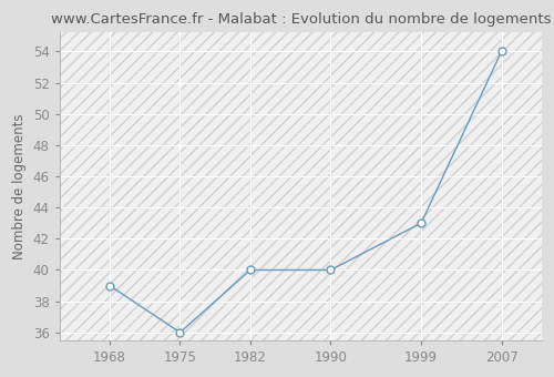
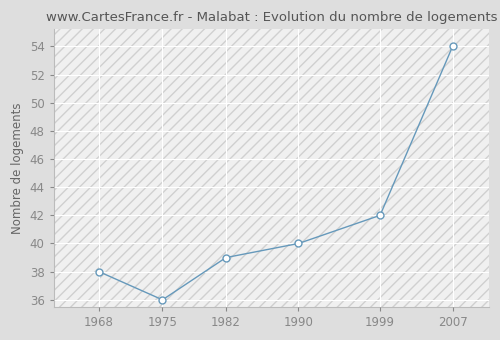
1968: 39 -> 38
1982: 40 -> 39
1999: 43 -> 42
